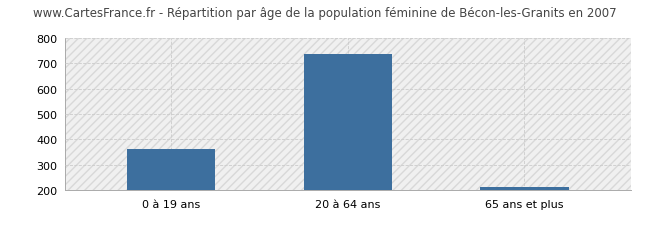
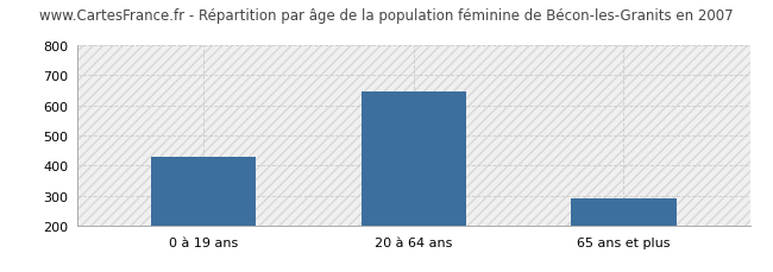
0 à 19 ans: 362 -> 430
20 à 64 ans: 739 -> 645
65 ans et plus: 210 -> 290
